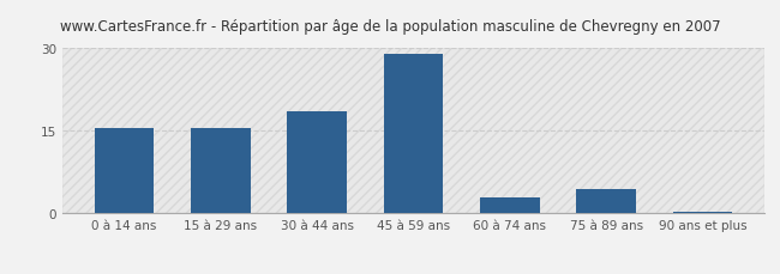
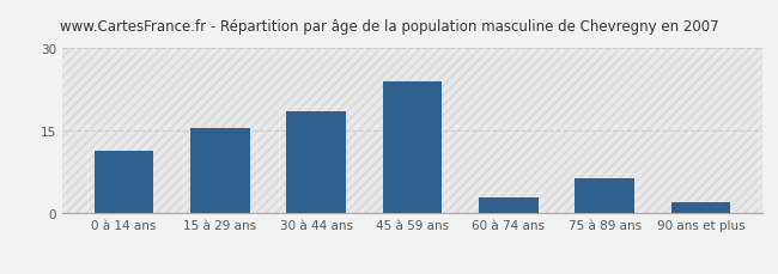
0 à 14 ans: 15.5 -> 11.5
45 à 59 ans: 29.0 -> 24.0
75 à 89 ans: 4.5 -> 6.5
90 ans et plus: 0.2 -> 2.0
